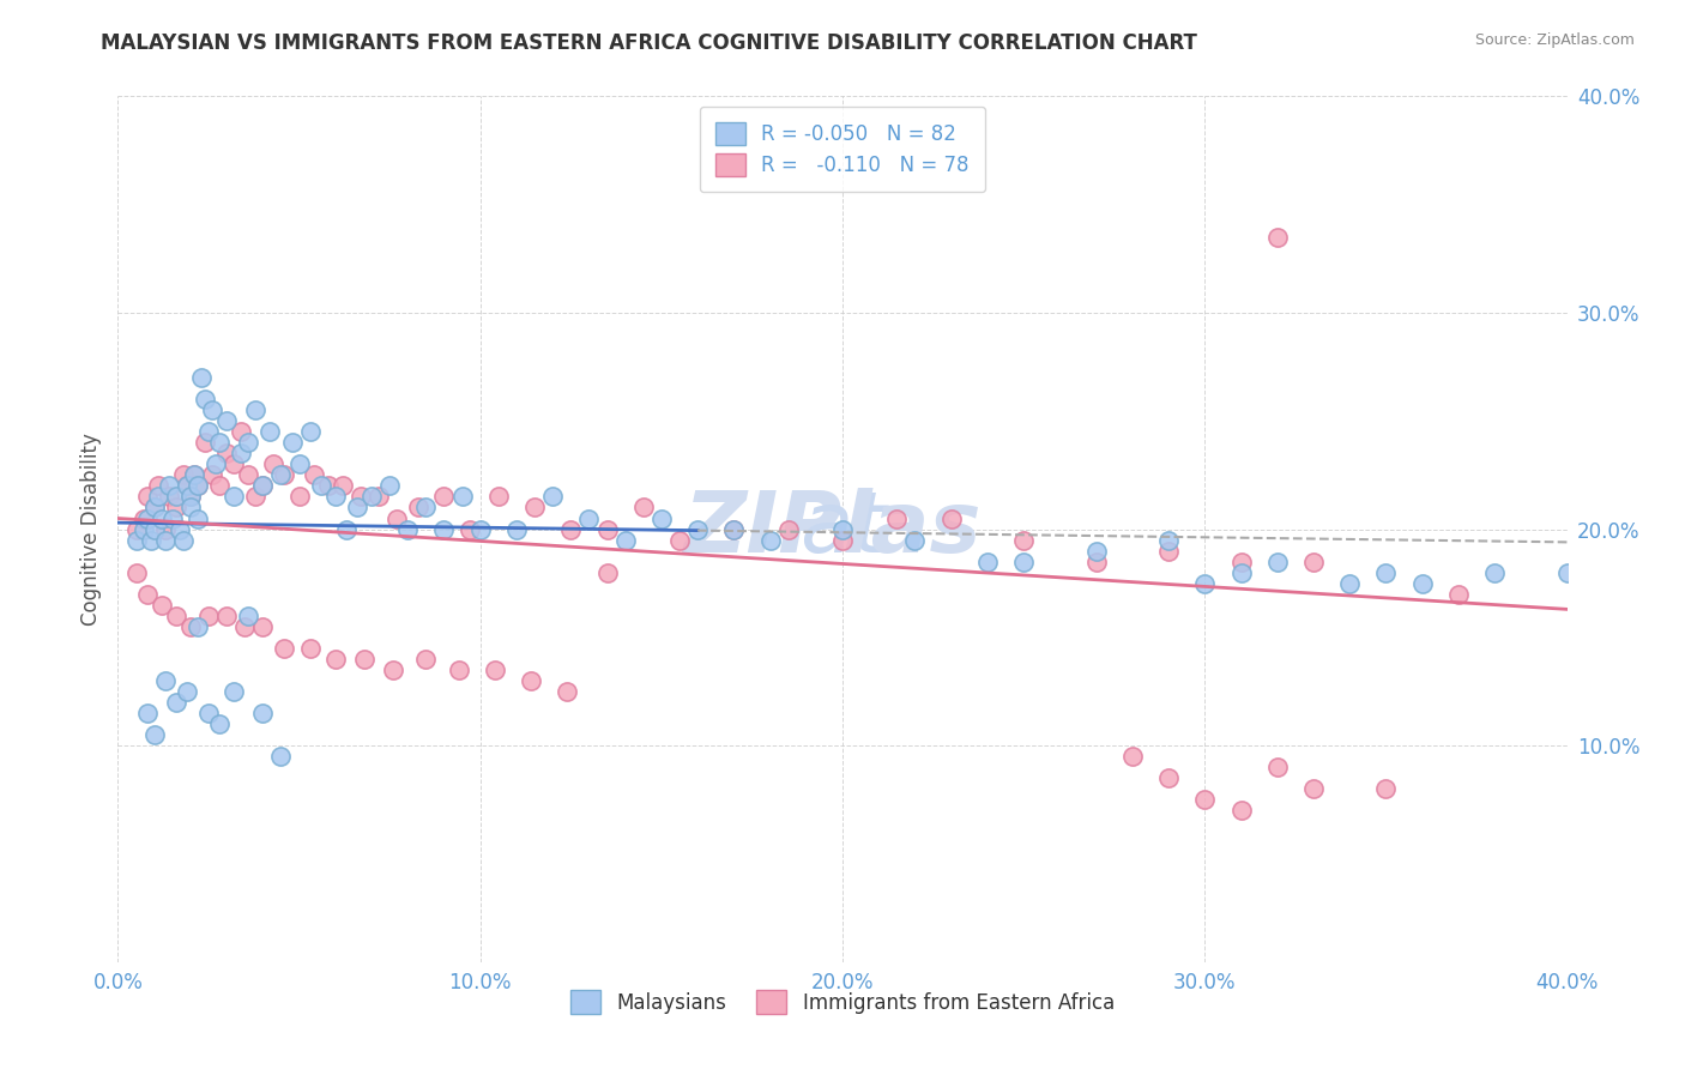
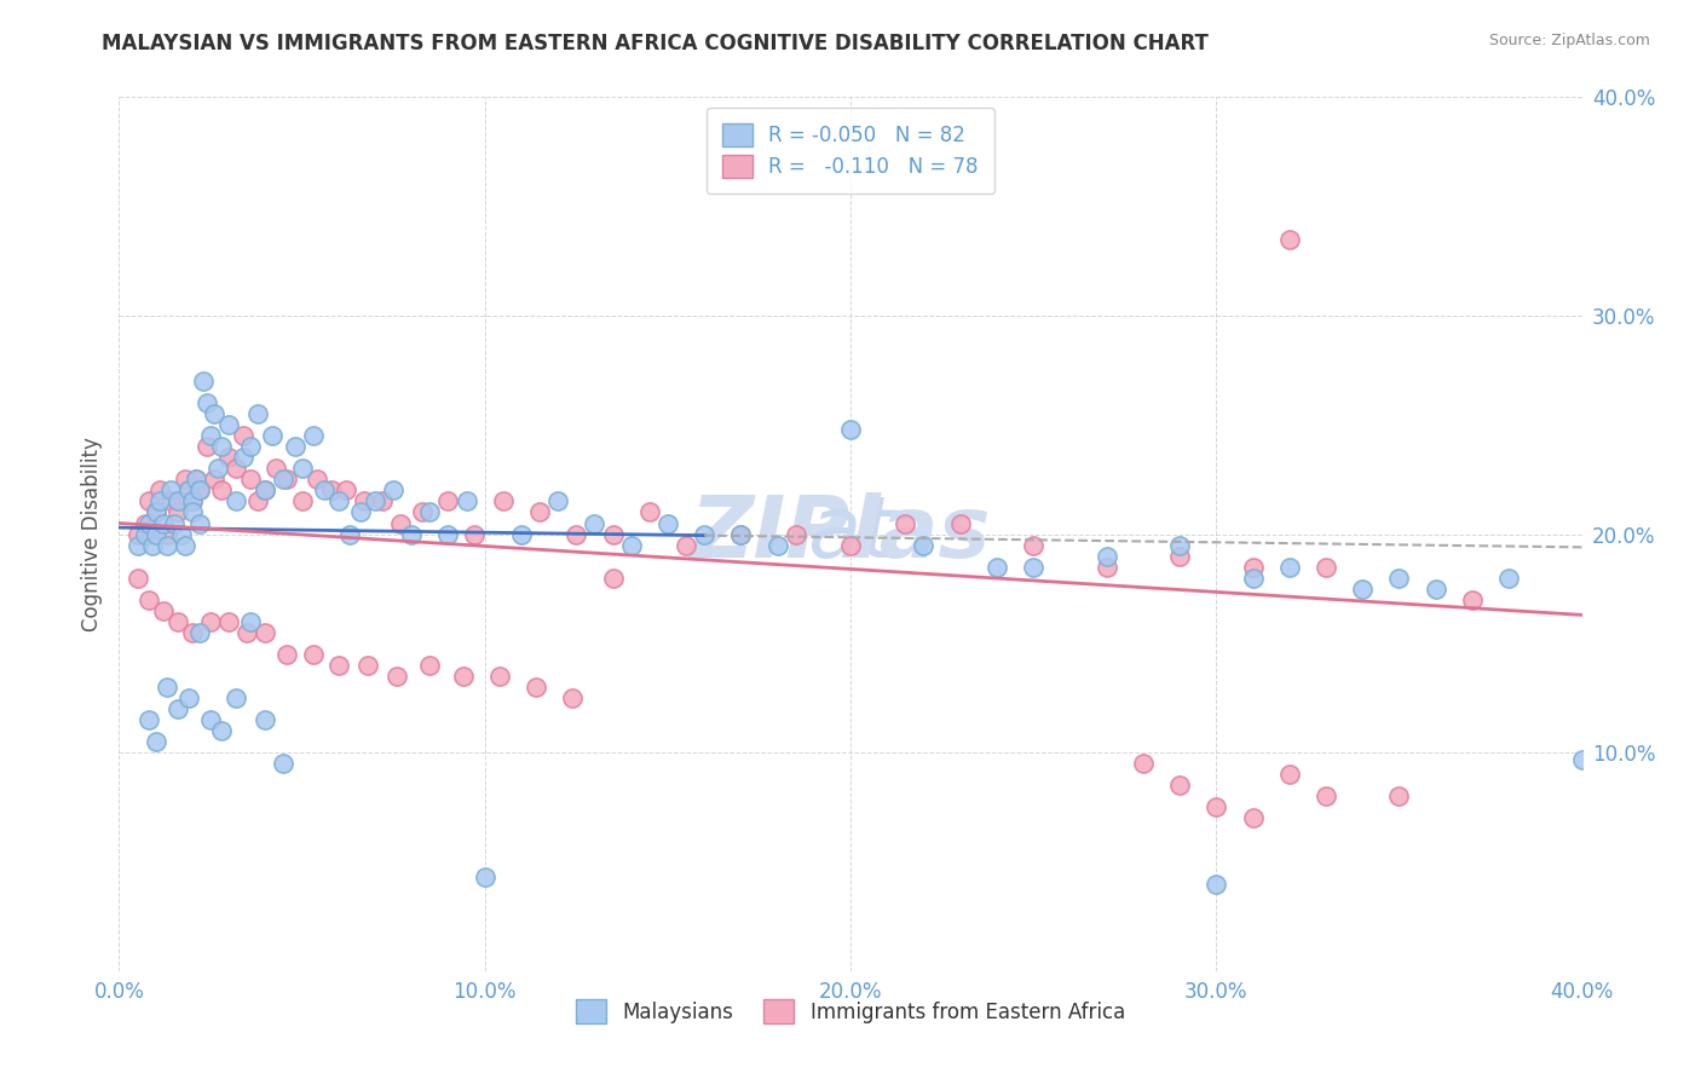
Malaysians/10.0%: 20.0% -> 4.3%
Malaysians/20.0%: 20.0% -> 24.8%
Malaysians/30.0%: 17.5% -> 4.0%
Malaysians/40.0%: 18.0% -> 9.7%
